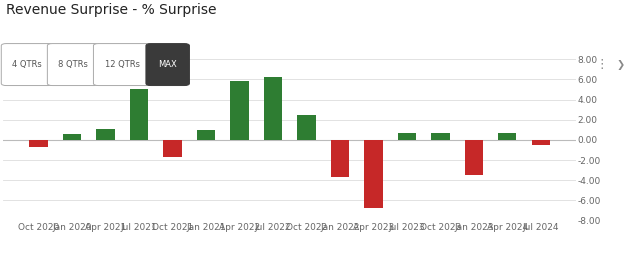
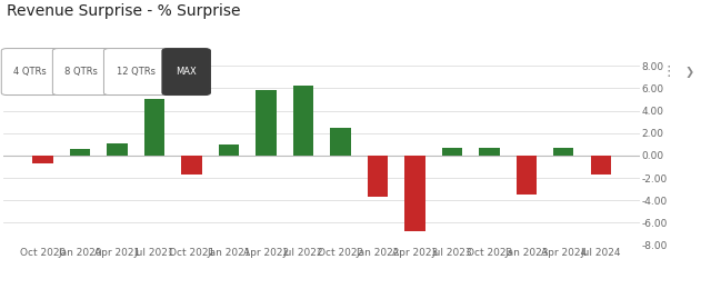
Jul 2024: -0.5 -> -1.7
